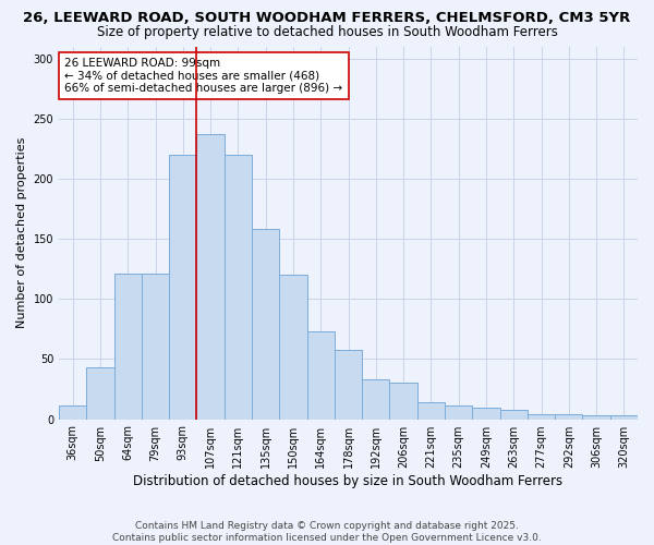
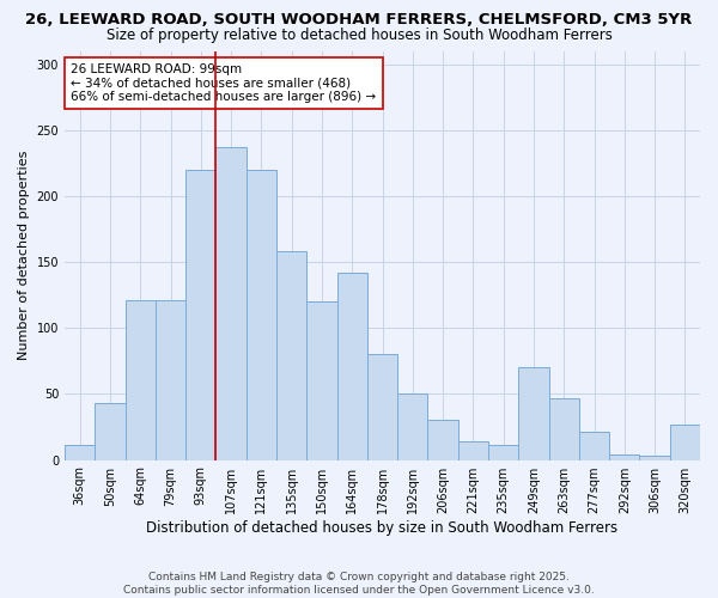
164sqm: 73 -> 142
178sqm: 58 -> 80
192sqm: 33 -> 50
249sqm: 10 -> 70
263sqm: 8 -> 47
277sqm: 4 -> 21
320sqm: 3 -> 27
